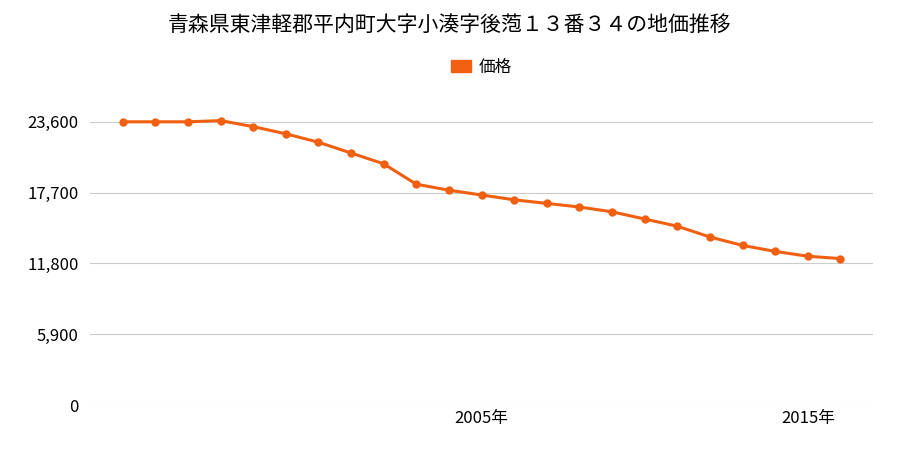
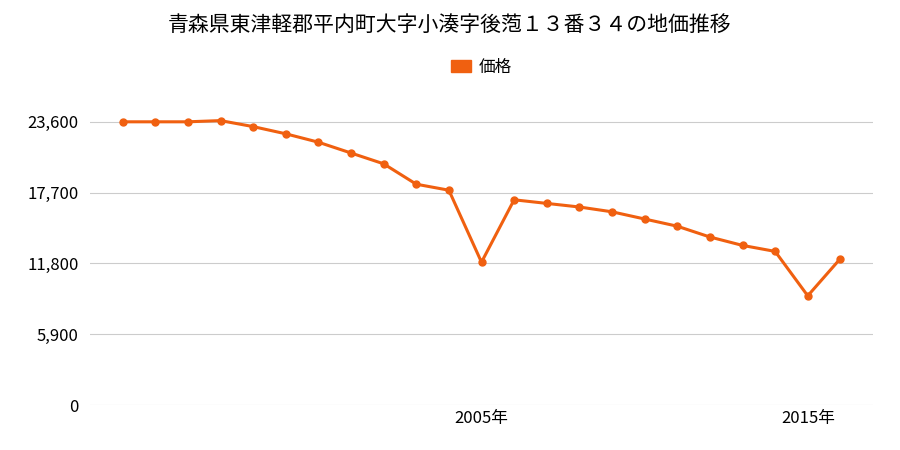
2005年: 17,500 -> 11,900
2015年: 12,400 -> 9,100
